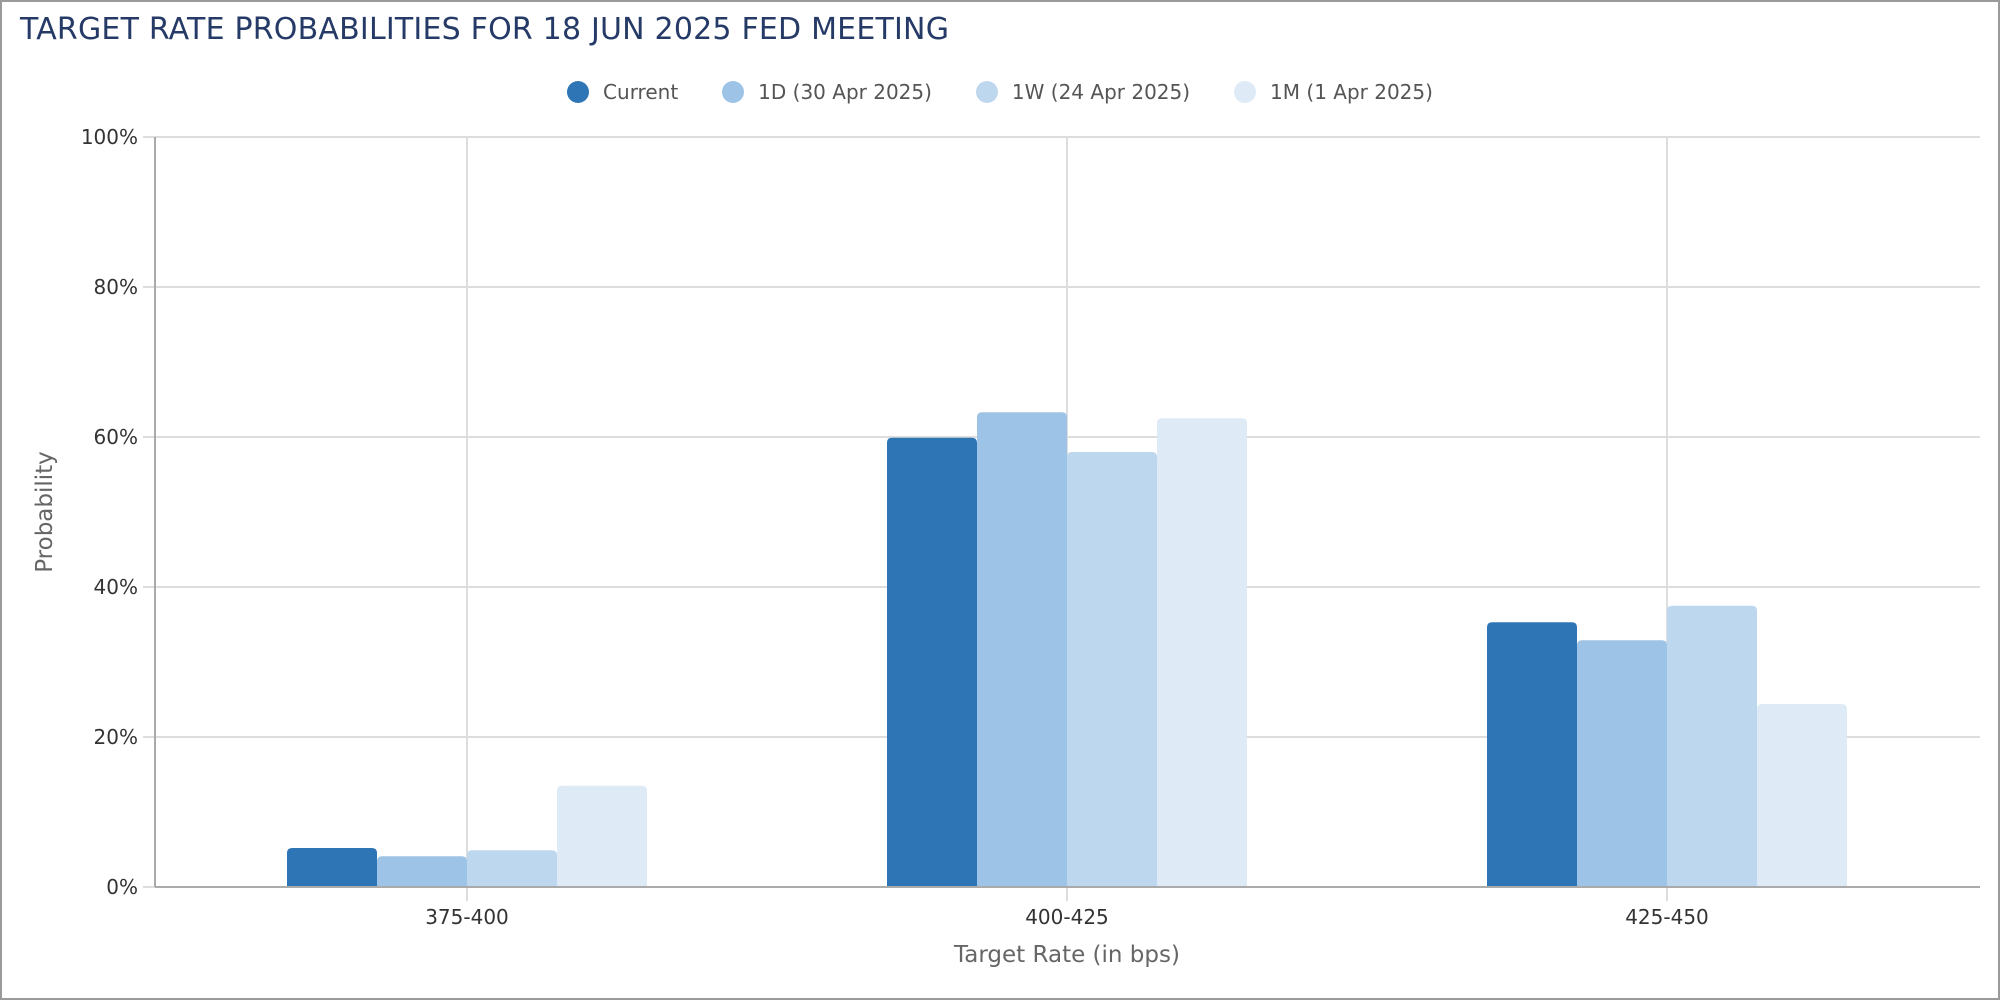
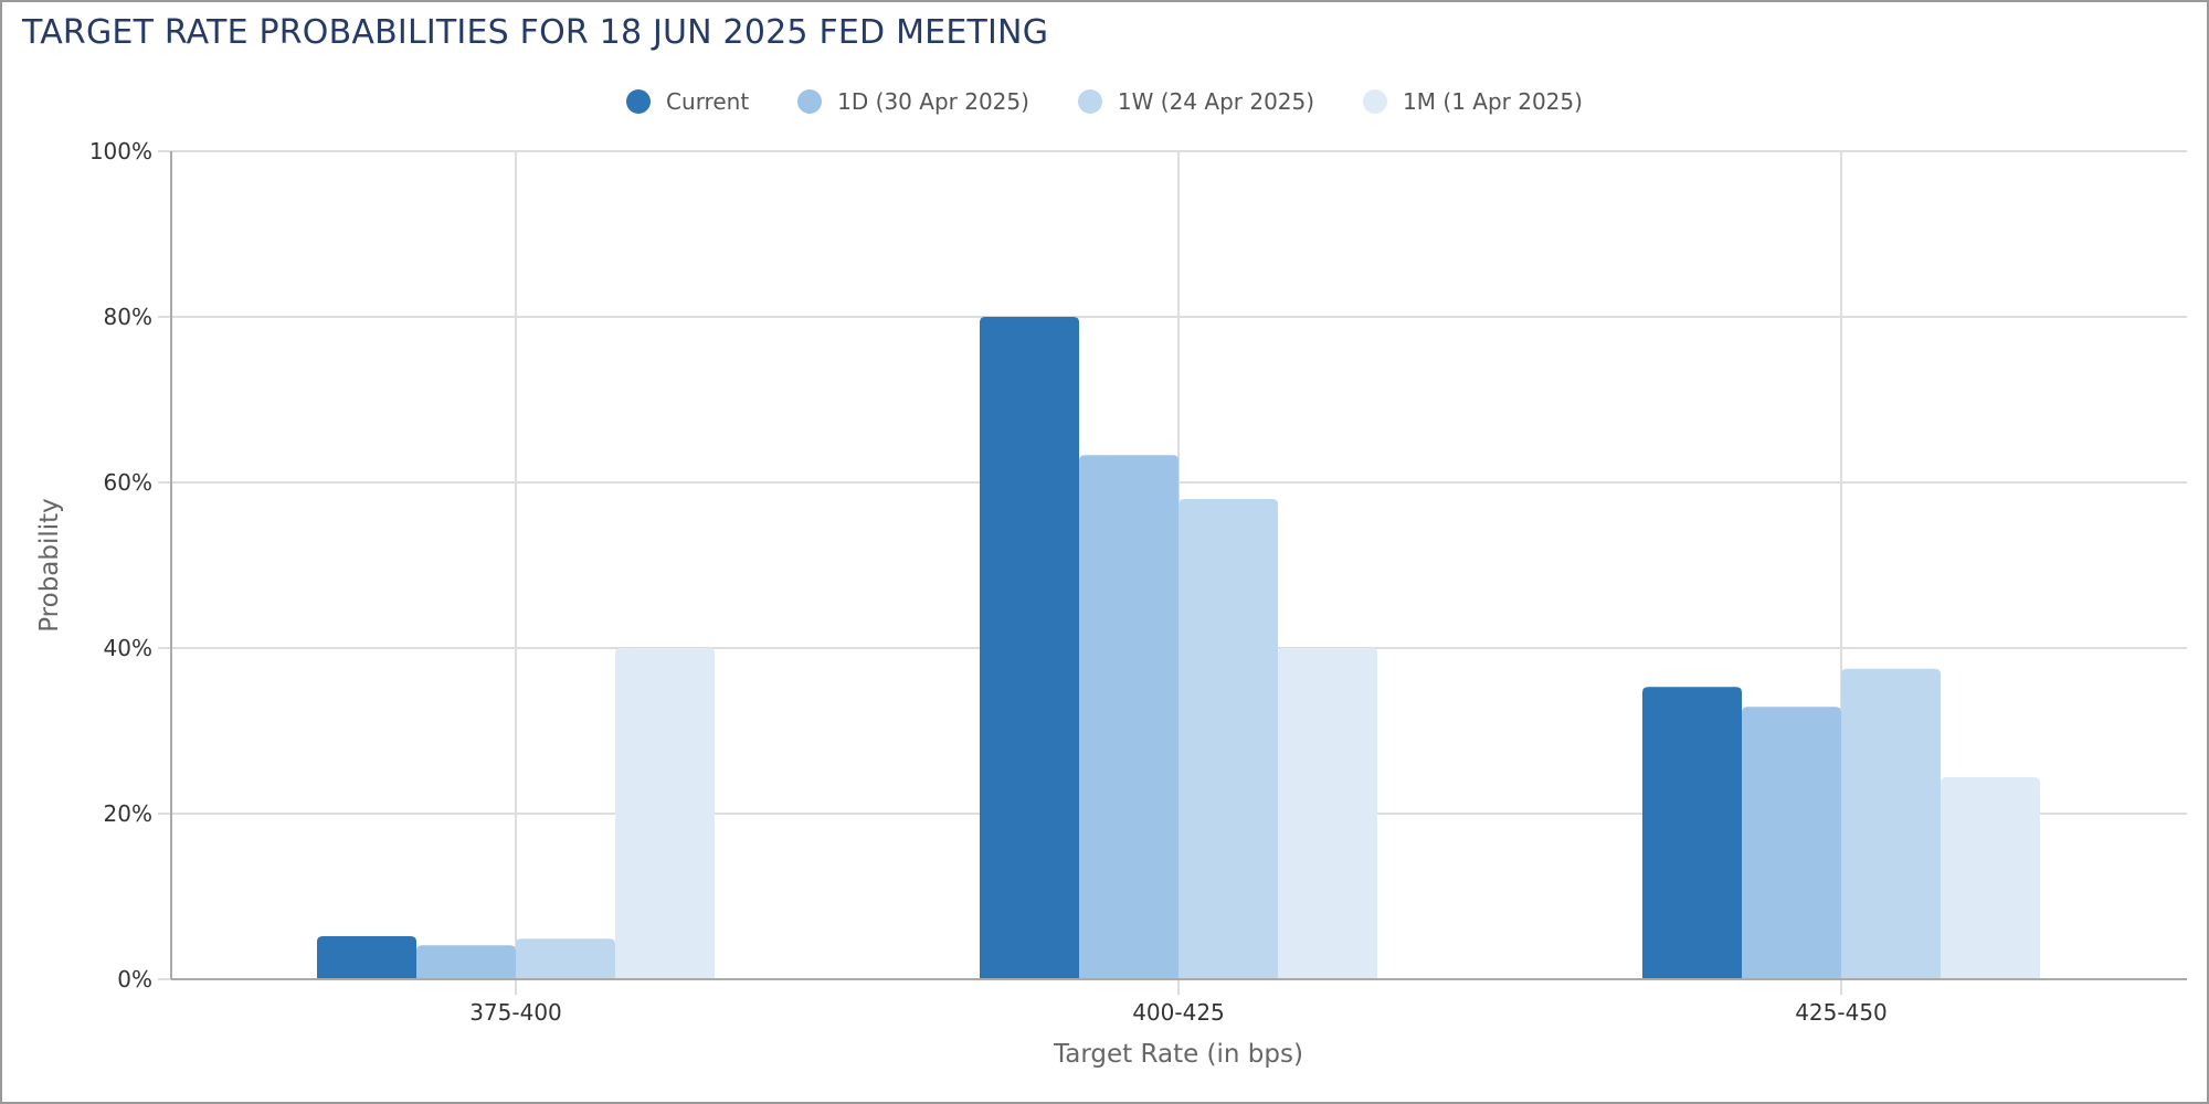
1M (1 Apr 2025)/375-400: 14% -> 40%
Current/400-425: 60% -> 80%
1M (1 Apr 2025)/400-425: 62% -> 40%
